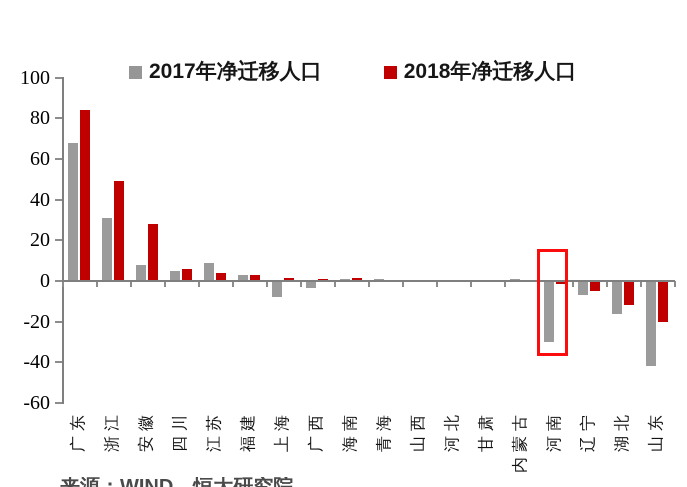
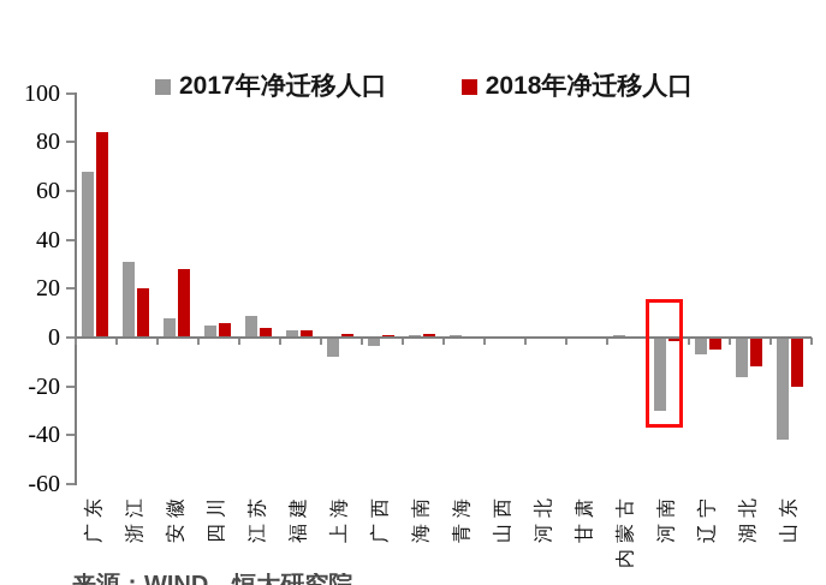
2018年净迁移人口/浙江: 49 -> 20
